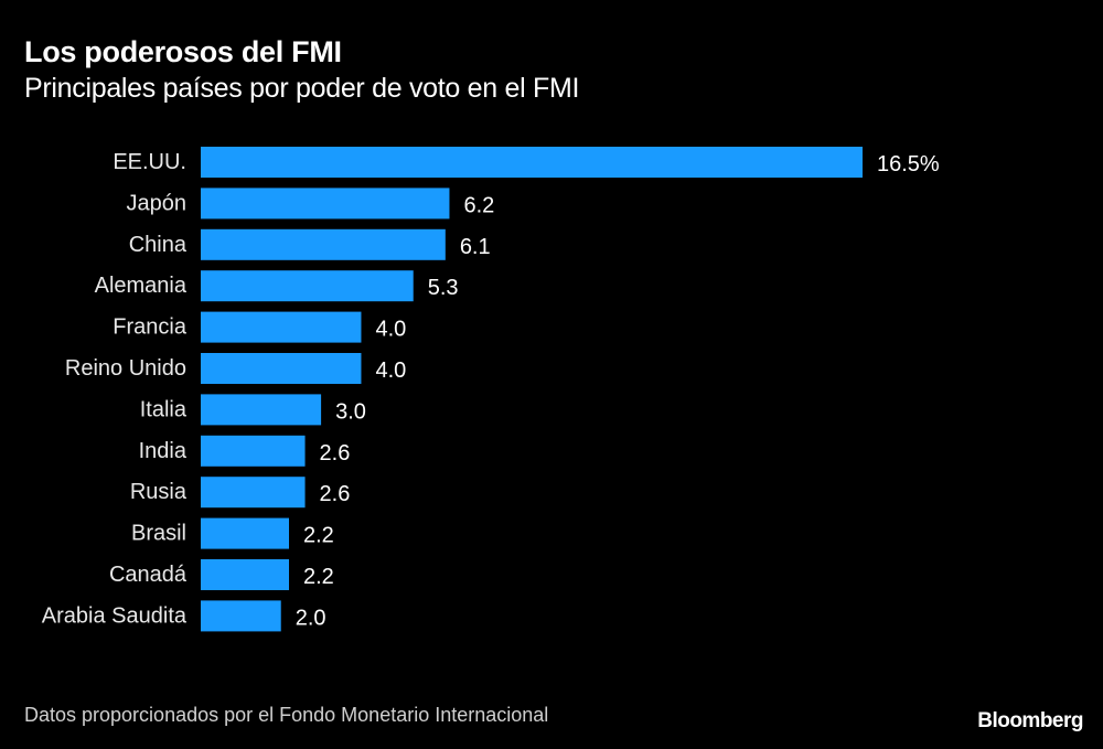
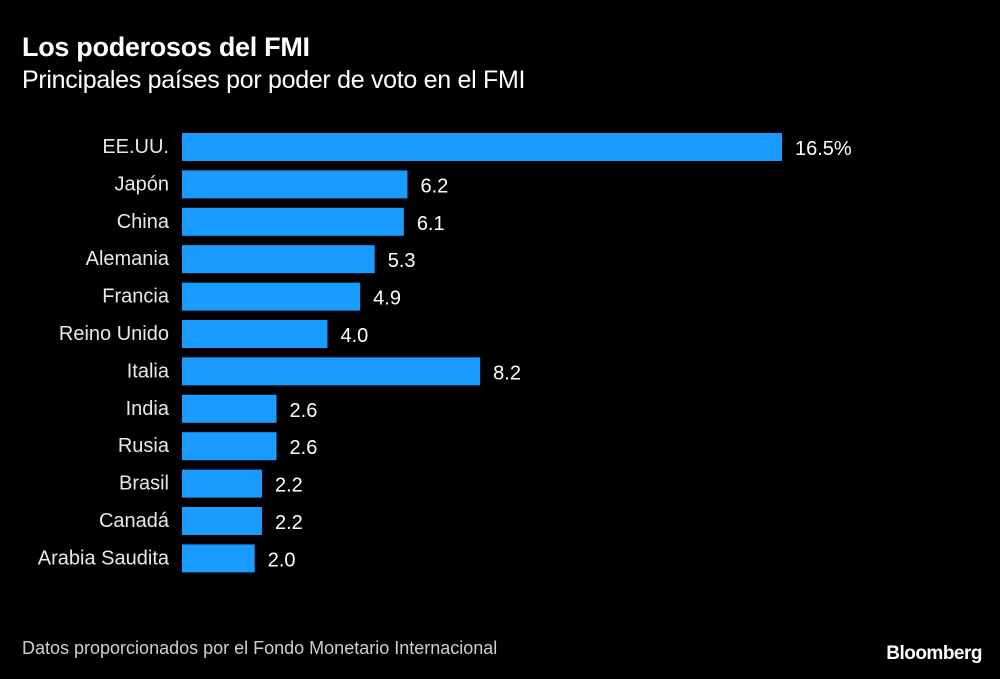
Francia: 4.0 -> 4.9
Italia: 3.0 -> 8.2
